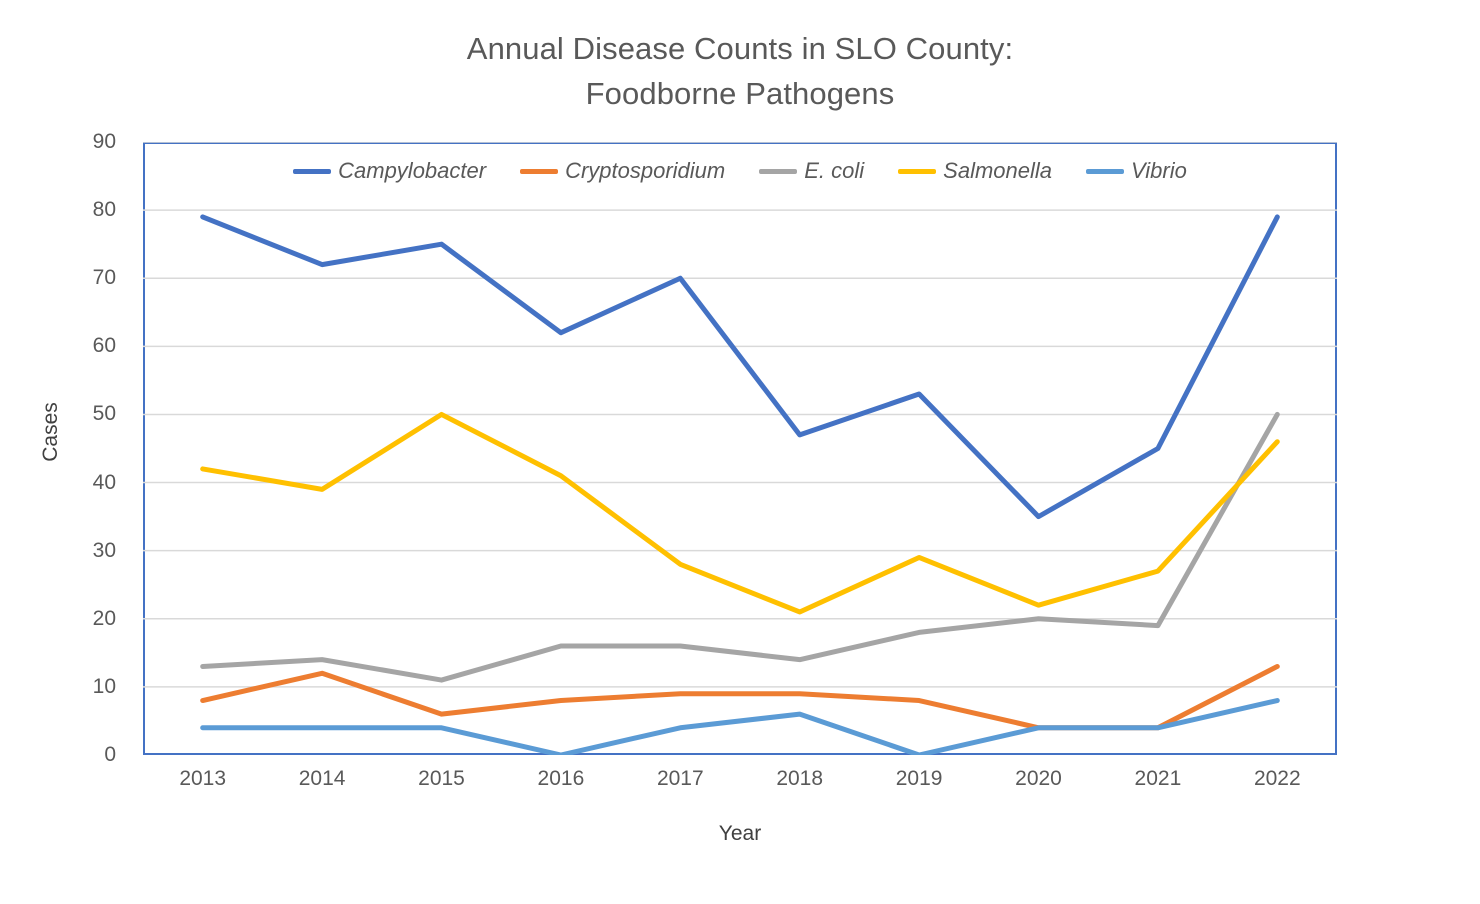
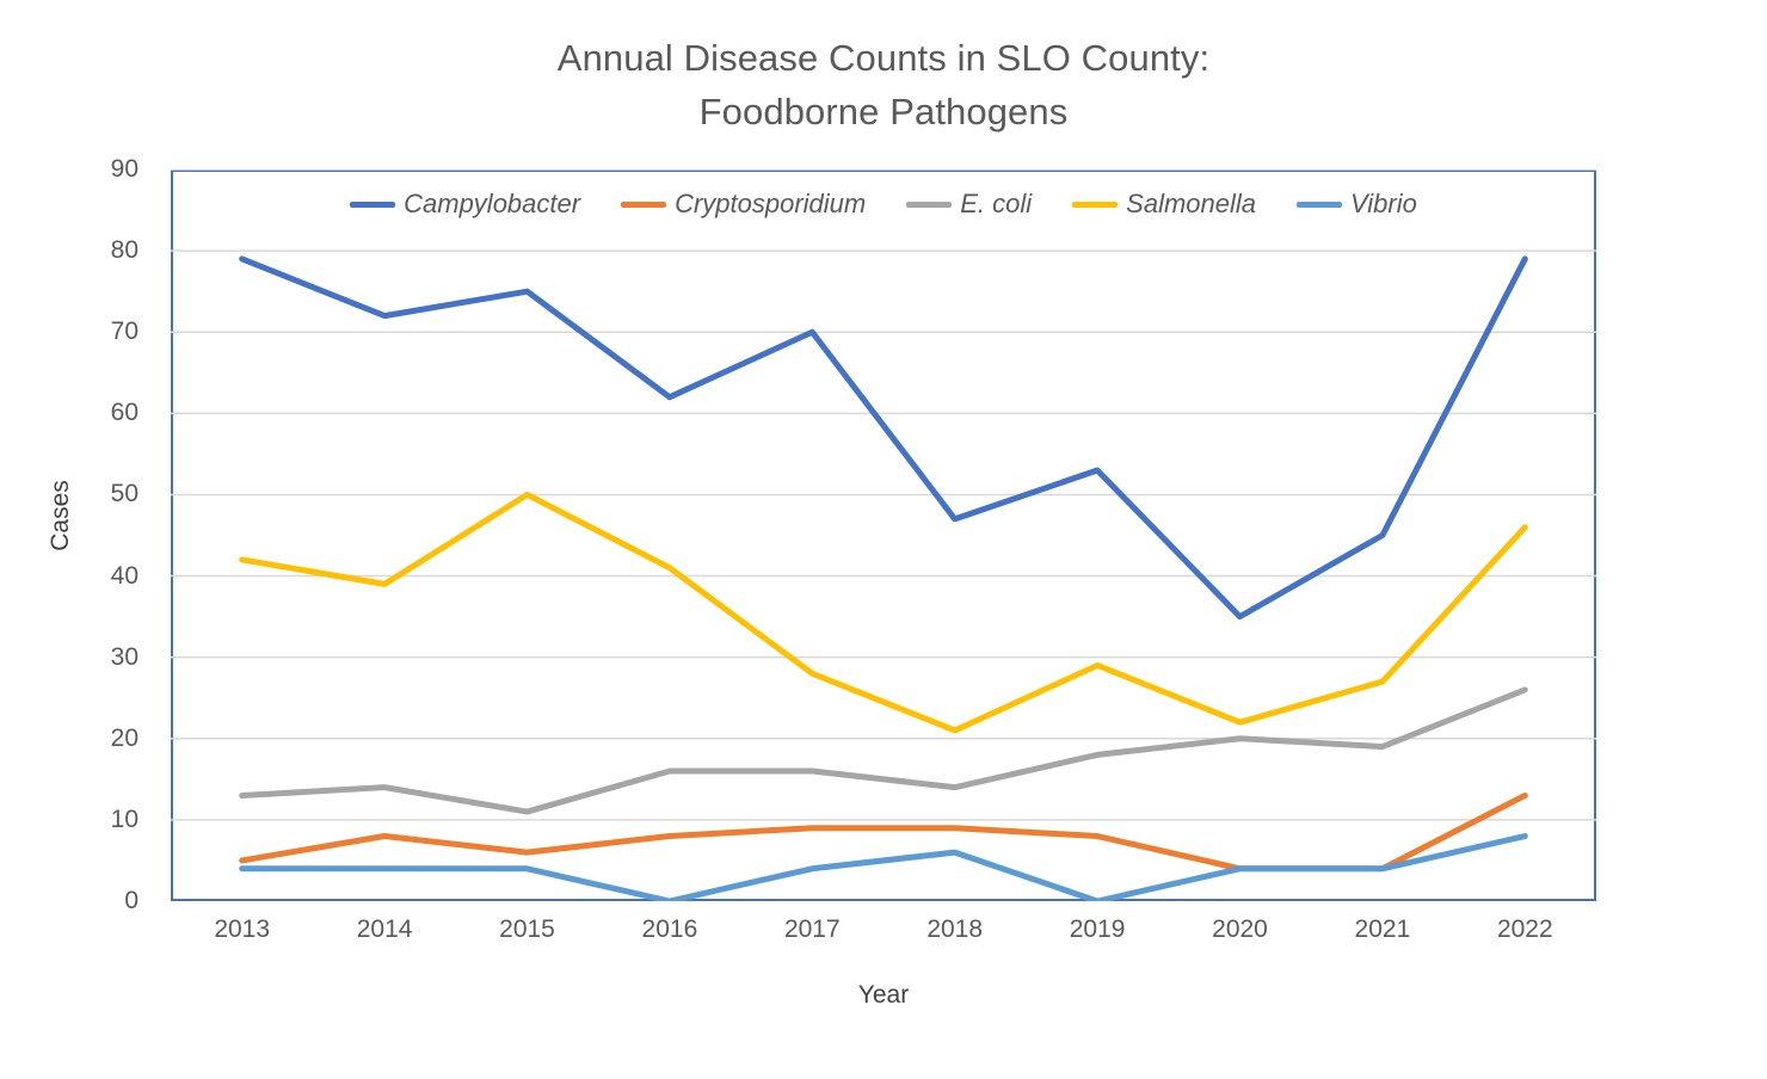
Cryptosporidium/2013: 8 -> 5
Cryptosporidium/2014: 12 -> 8
E. coli/2022: 50 -> 26
